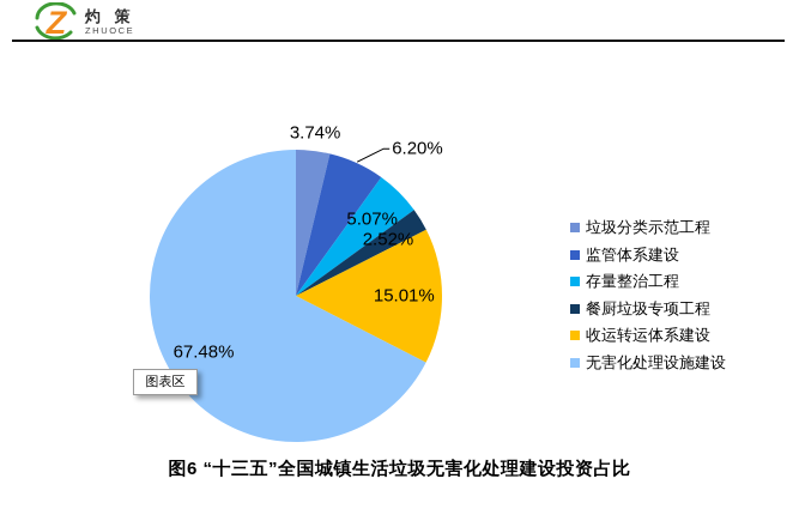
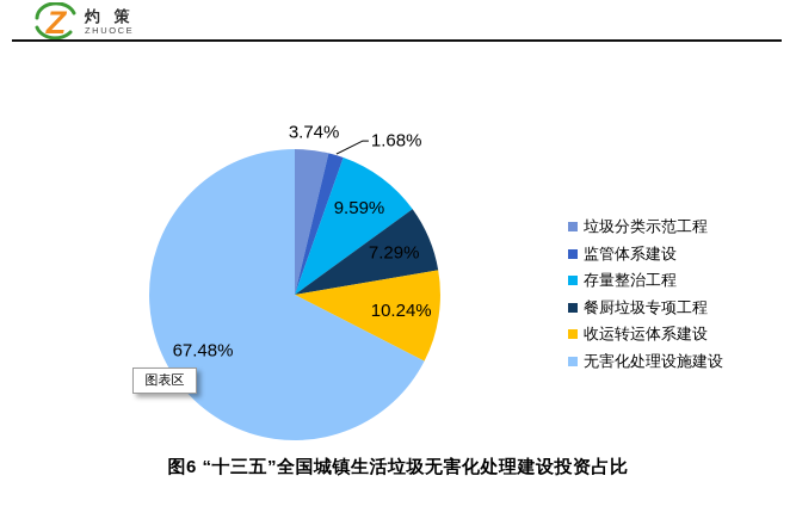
监管体系建设: 6.20% -> 1.68%
存量整治工程: 5.07% -> 9.59%
餐厨垃圾专项工程: 2.52% -> 7.29%
收运转运体系建设: 15.01% -> 10.24%
